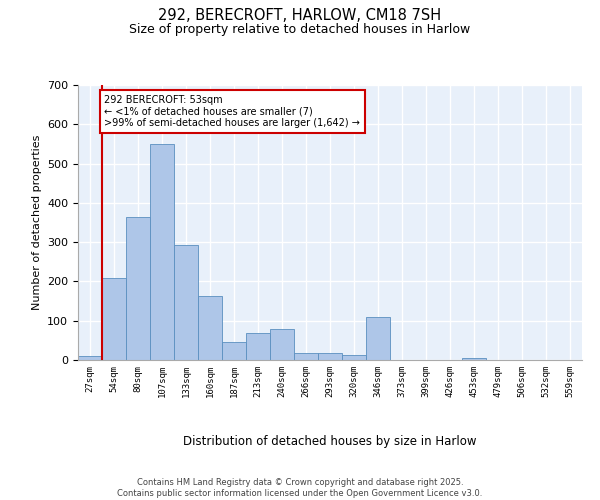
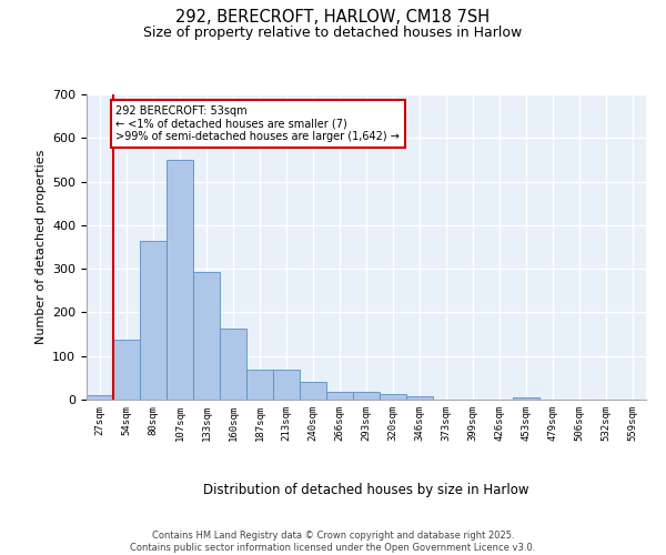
54sqm: 210 -> 138
187sqm: 45 -> 68
240sqm: 80 -> 40
346sqm: 110 -> 8
